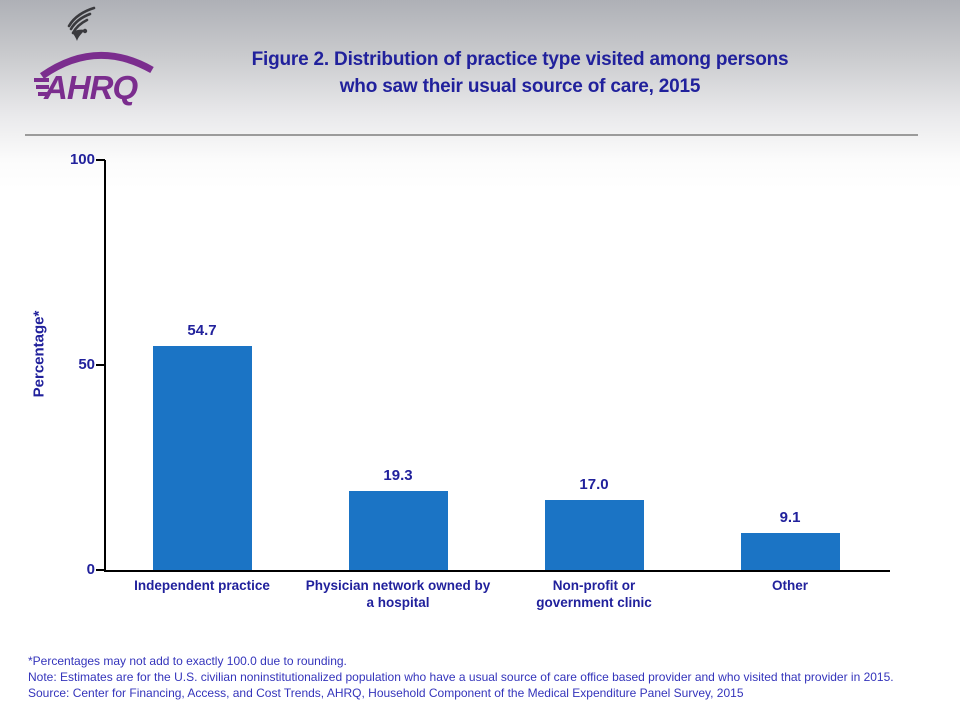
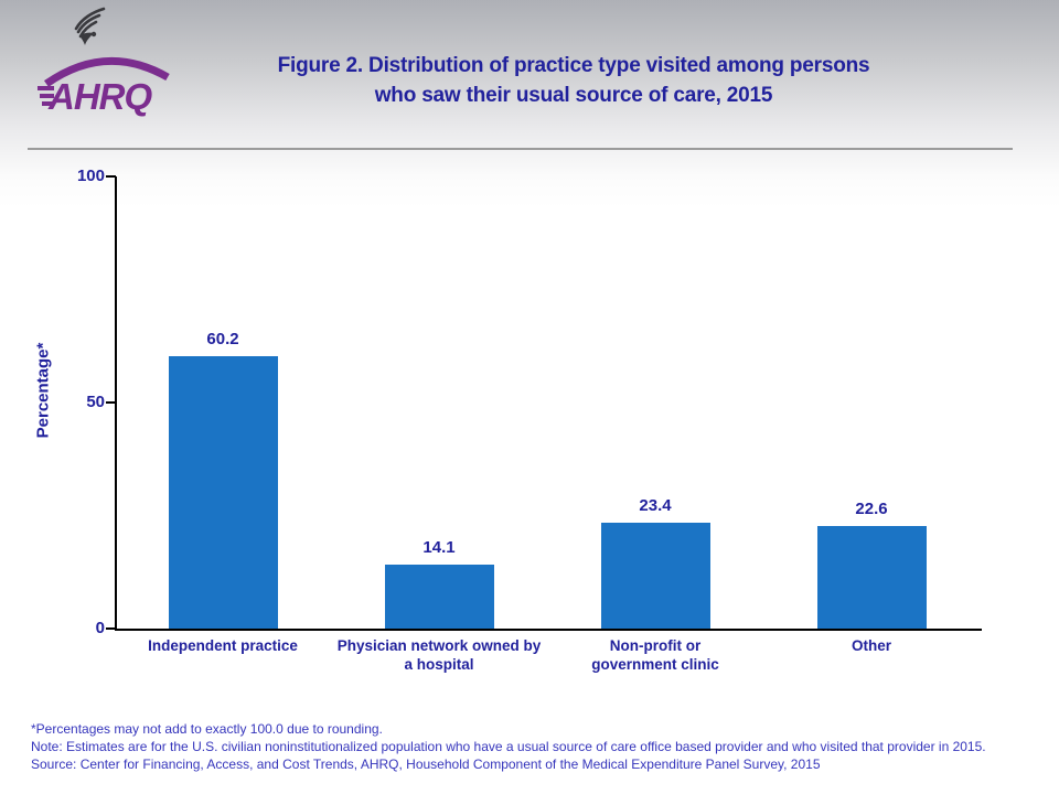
Independent practice: 54.7 -> 60.2
Physician network owned by a hospital: 19.3 -> 14.1
Non-profit or government clinic: 17.0 -> 23.4
Other: 9.1 -> 22.6
